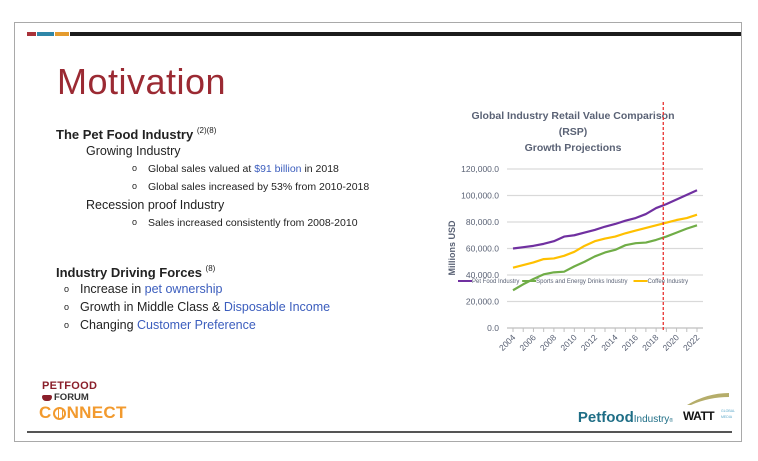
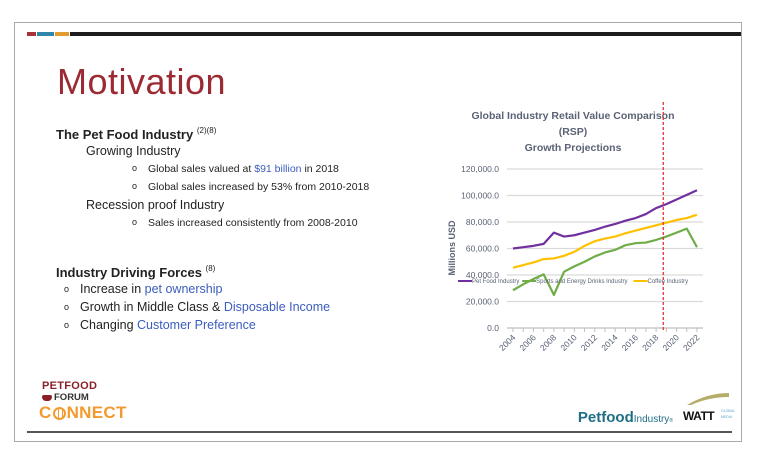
Pet Food Industry/2008: 66000 -> 72000
Sports and Energy Drinks Industry/2008: 42000 -> 25000
Sports and Energy Drinks Industry/2022: 78000 -> 61000
